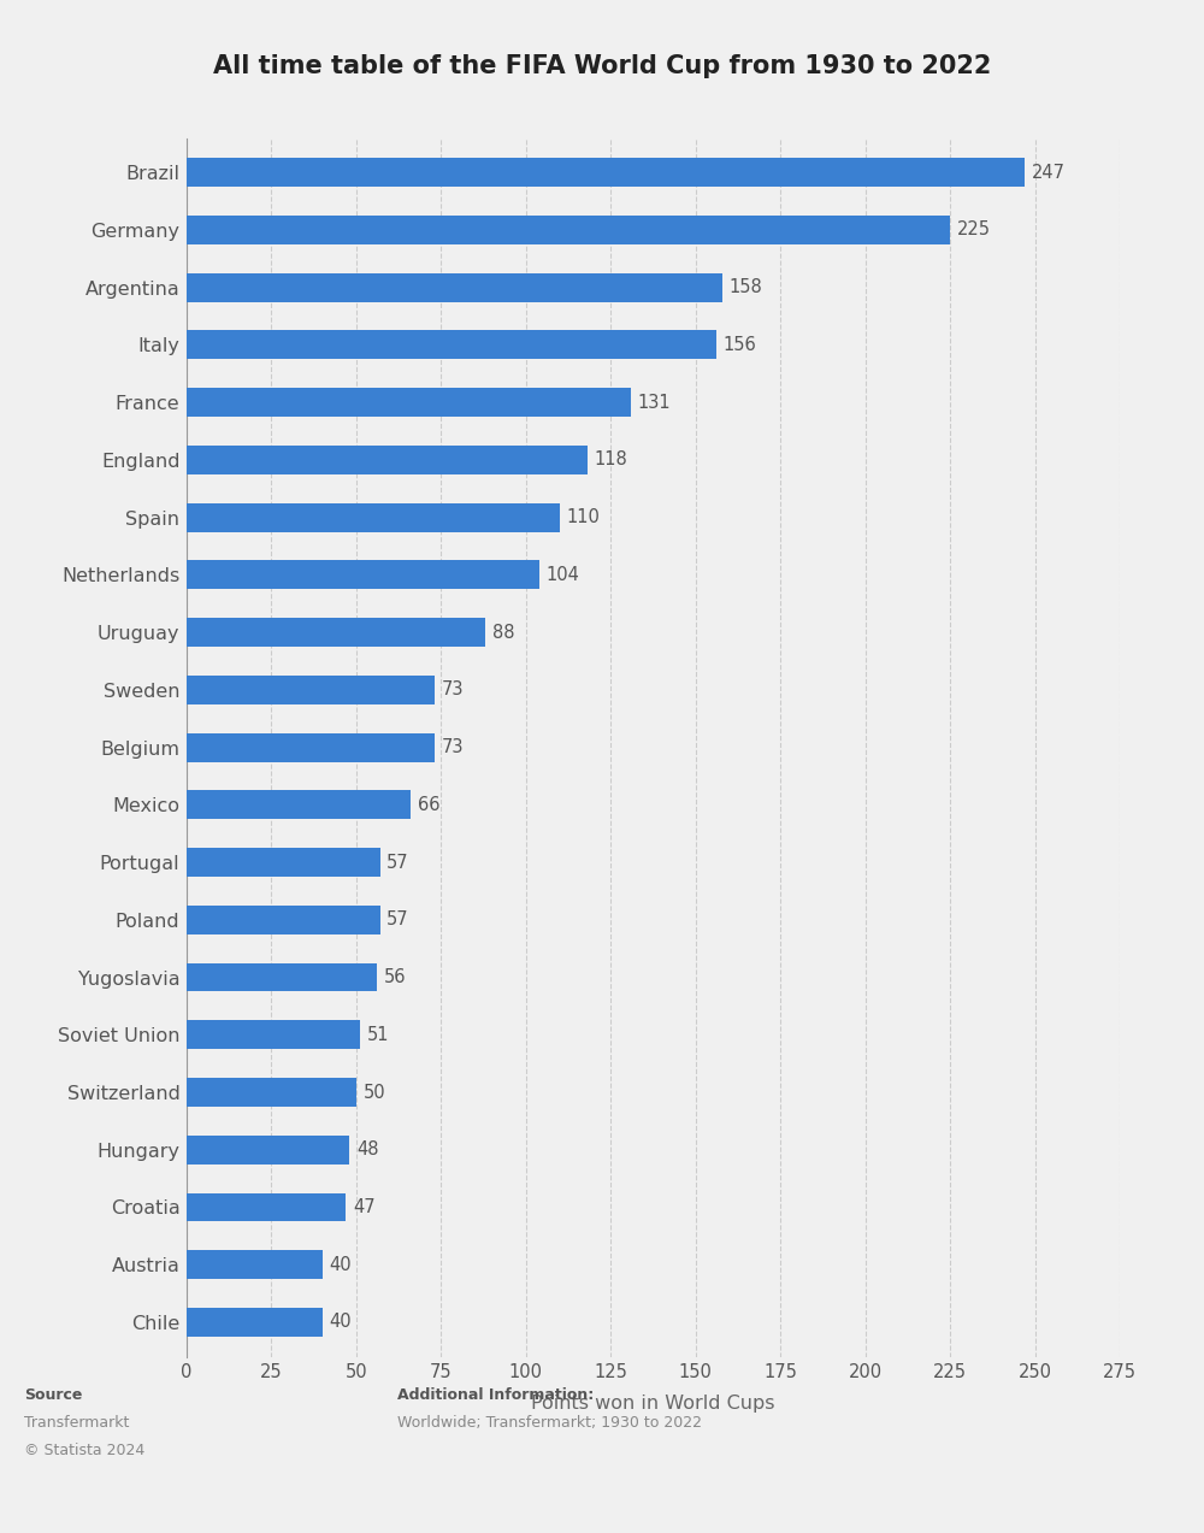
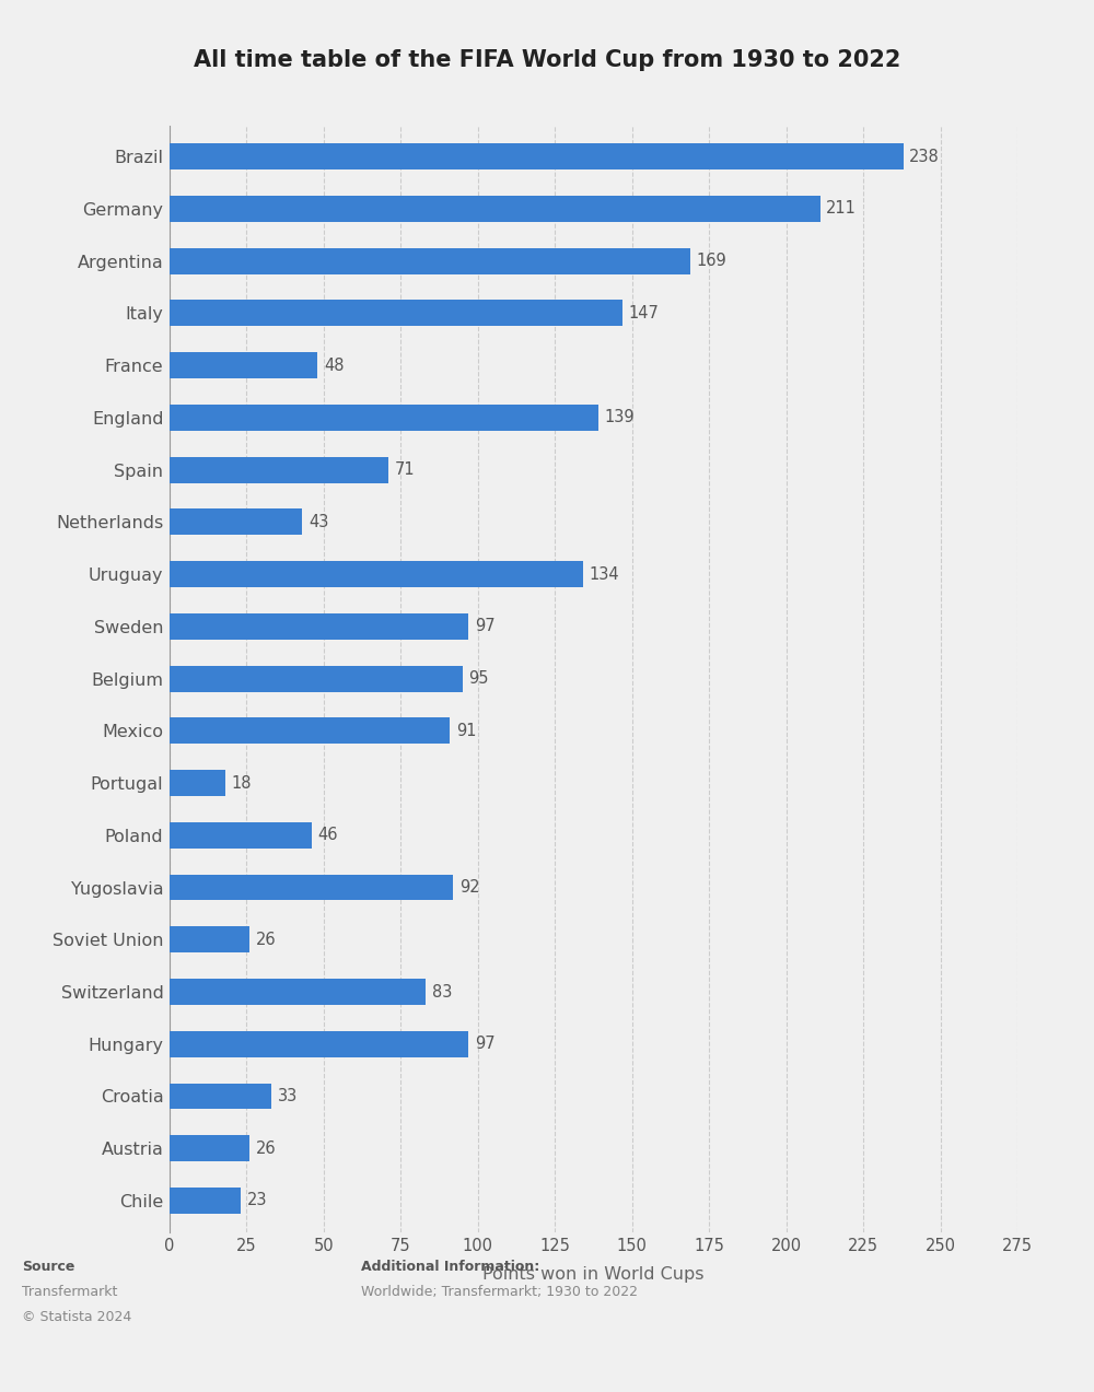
Brazil: 247 -> 238
Germany: 225 -> 211
Argentina: 158 -> 169
Italy: 156 -> 147
France: 131 -> 48
England: 118 -> 139
Spain: 110 -> 71
Netherlands: 104 -> 43
Uruguay: 88 -> 134
Sweden: 73 -> 97
Belgium: 73 -> 95
Mexico: 66 -> 91
Portugal: 57 -> 18
Poland: 57 -> 46
Yugoslavia: 56 -> 92
Soviet Union: 51 -> 26
Switzerland: 50 -> 83
Hungary: 48 -> 97
Croatia: 47 -> 33
Austria: 40 -> 26
Chile: 40 -> 23
